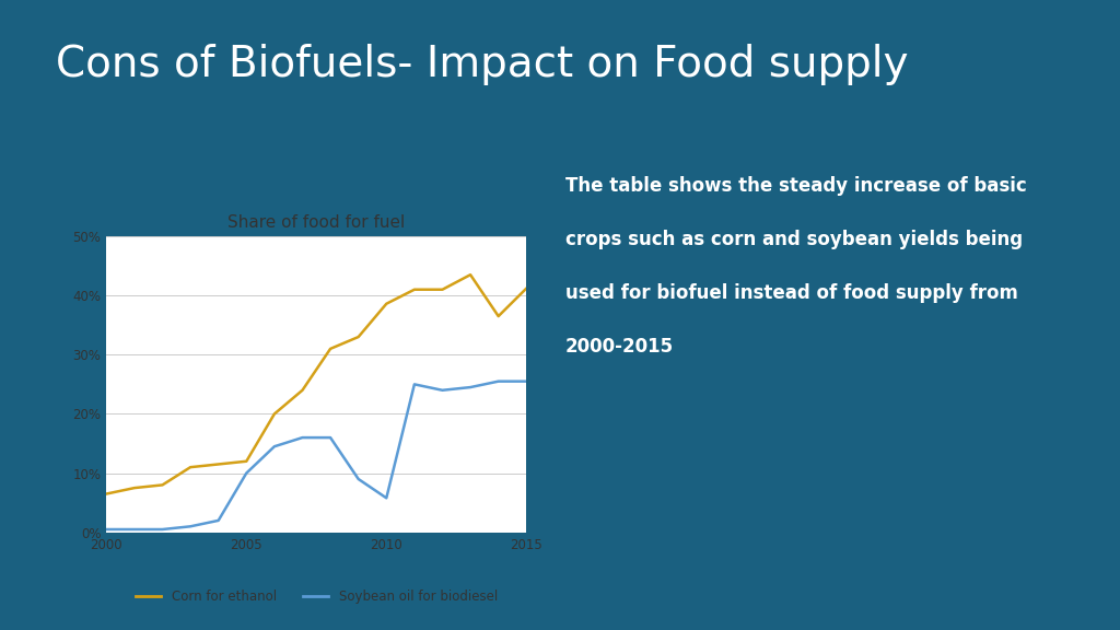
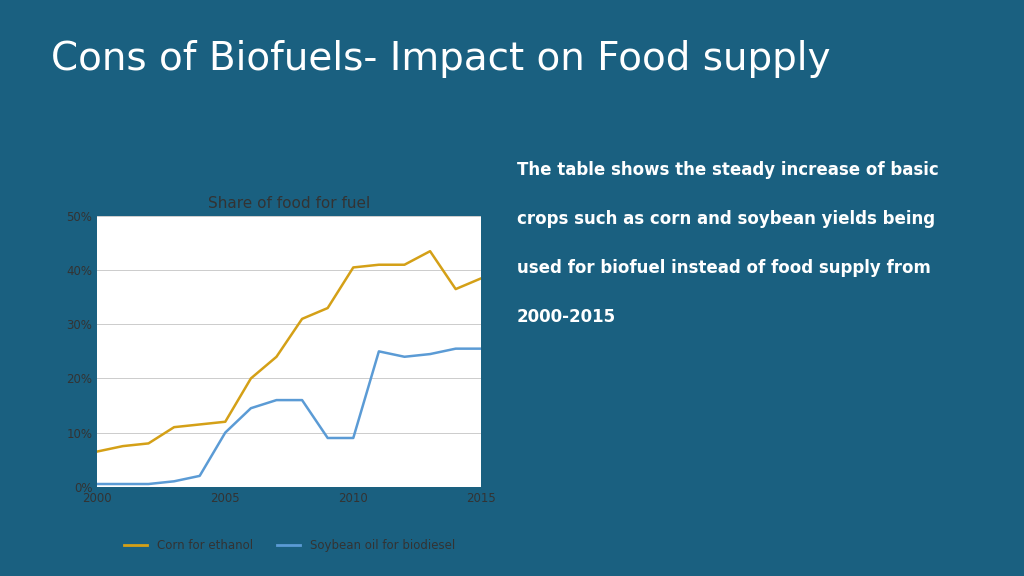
Corn for ethanol/2010: 38.6% -> 40.5%
Soybean oil for biodiesel/2010: 5.8% -> 9.0%
Corn for ethanol/2015: 41.2% -> 38.5%
